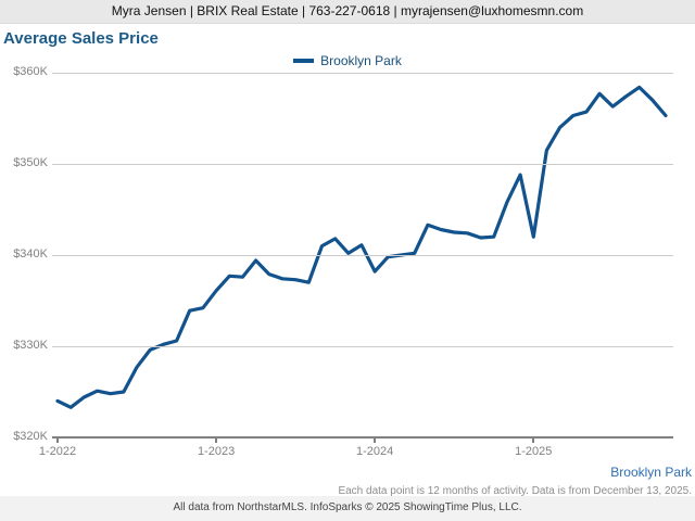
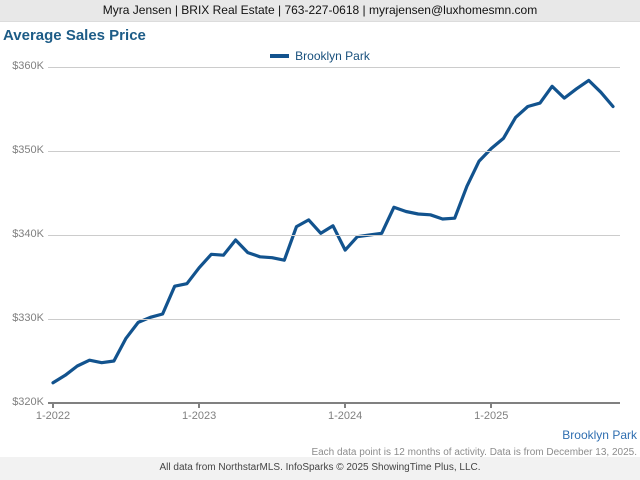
1-2022: $324K -> $322K
1-2025: $342K -> $350K
